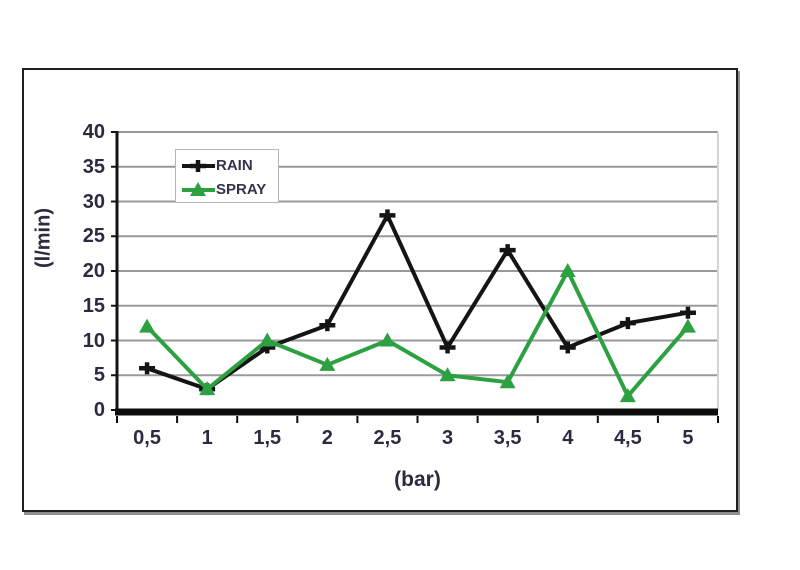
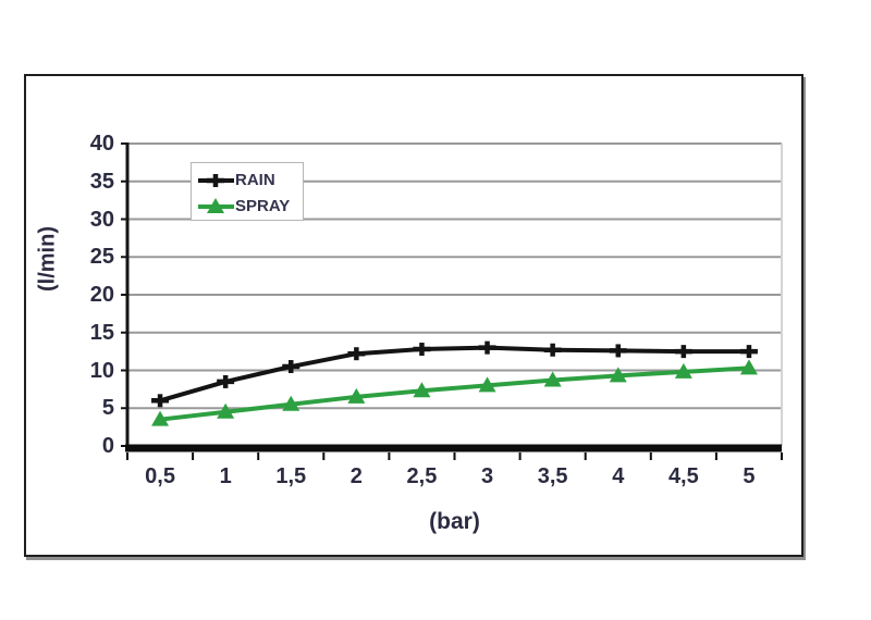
SPRAY/0,5: 12 -> 4
RAIN/1: 3 -> 8
SPRAY/1: 3 -> 4
RAIN/1,5: 9 -> 10
SPRAY/1,5: 10 -> 6
RAIN/2,5: 28 -> 13
SPRAY/2,5: 10 -> 7
RAIN/3: 9 -> 13
SPRAY/3: 5 -> 8
RAIN/3,5: 23 -> 13
SPRAY/3,5: 4 -> 9
RAIN/4: 9 -> 13
SPRAY/4: 20 -> 9
SPRAY/4,5: 2 -> 10
RAIN/5: 14 -> 12
SPRAY/5: 12 -> 10
